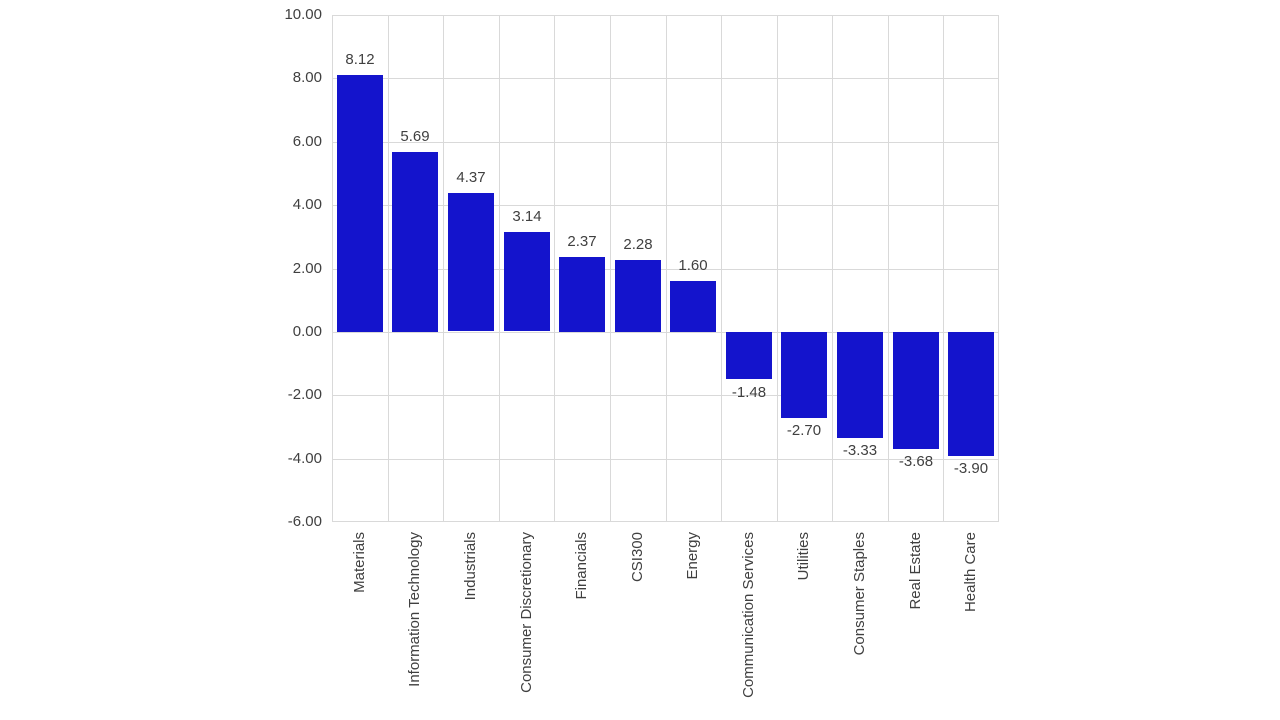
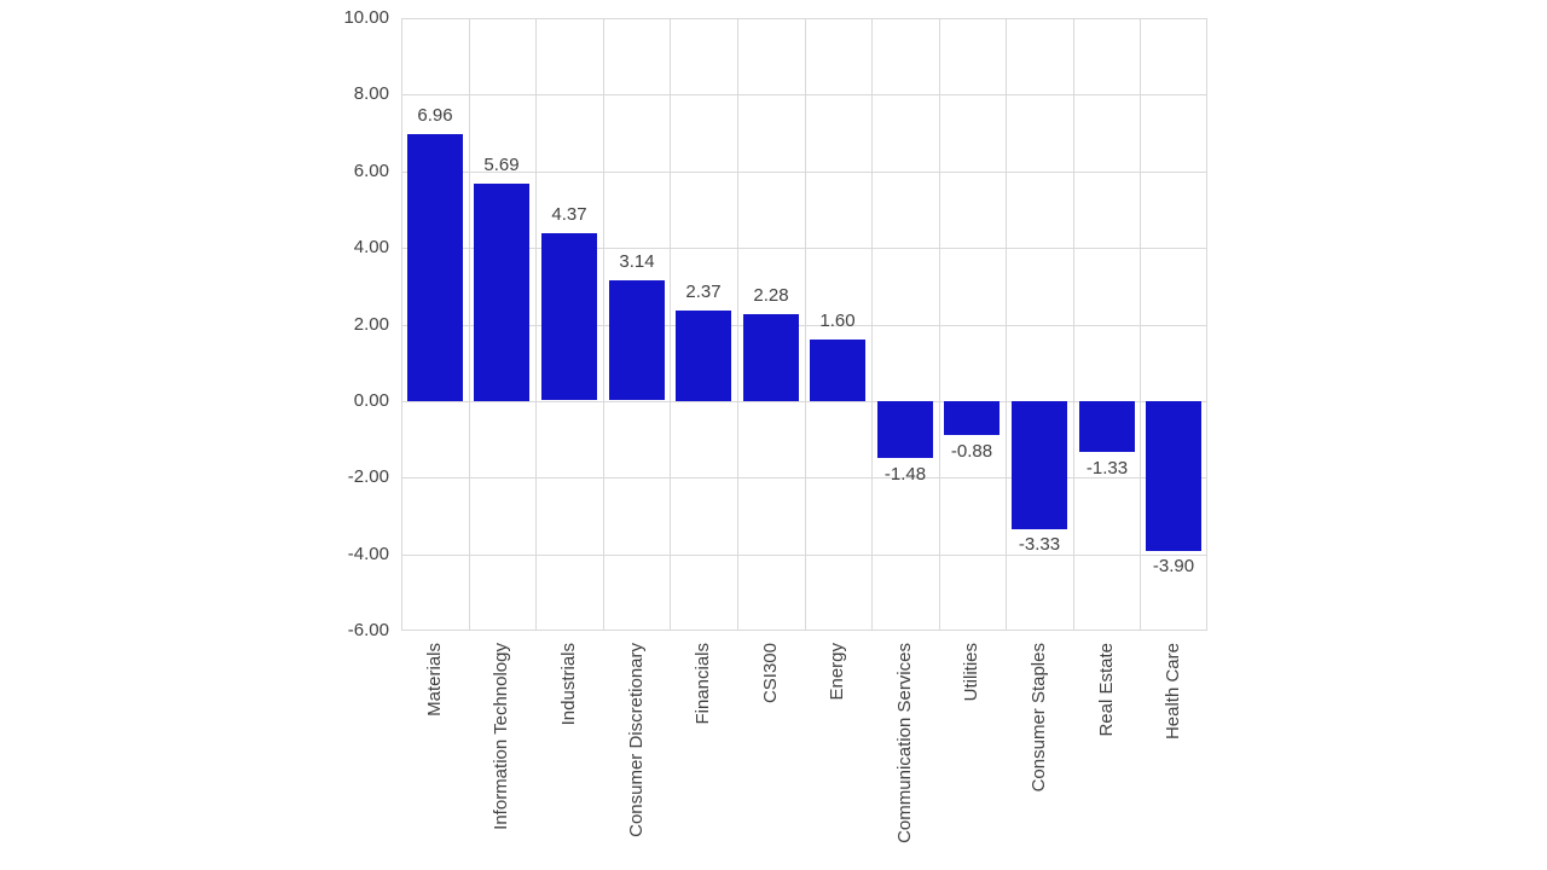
Materials: 8.12 -> 6.96
Utilities: -2.70 -> -0.88
Real Estate: -3.68 -> -1.33
